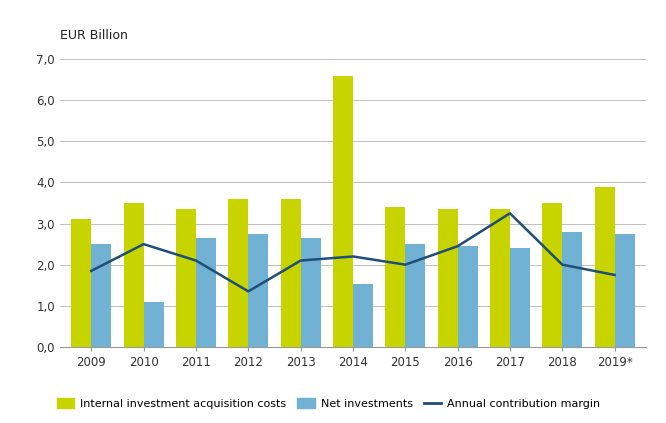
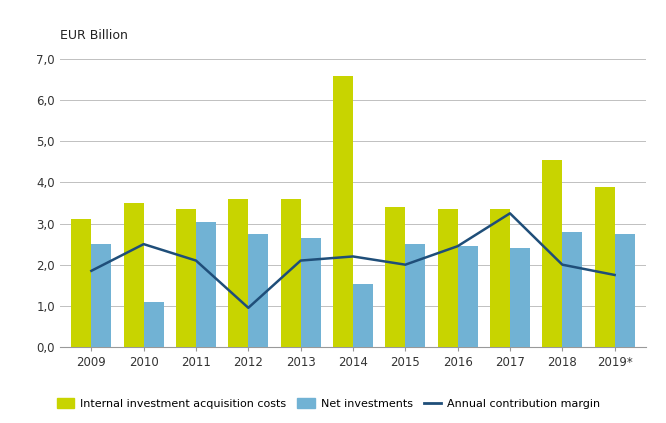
Net investments/2011: 2,65 -> 3,05
Annual contribution margin/2012: 1,35 -> 0,95
Internal investment acquisition costs/2018: 3,50 -> 4,55
